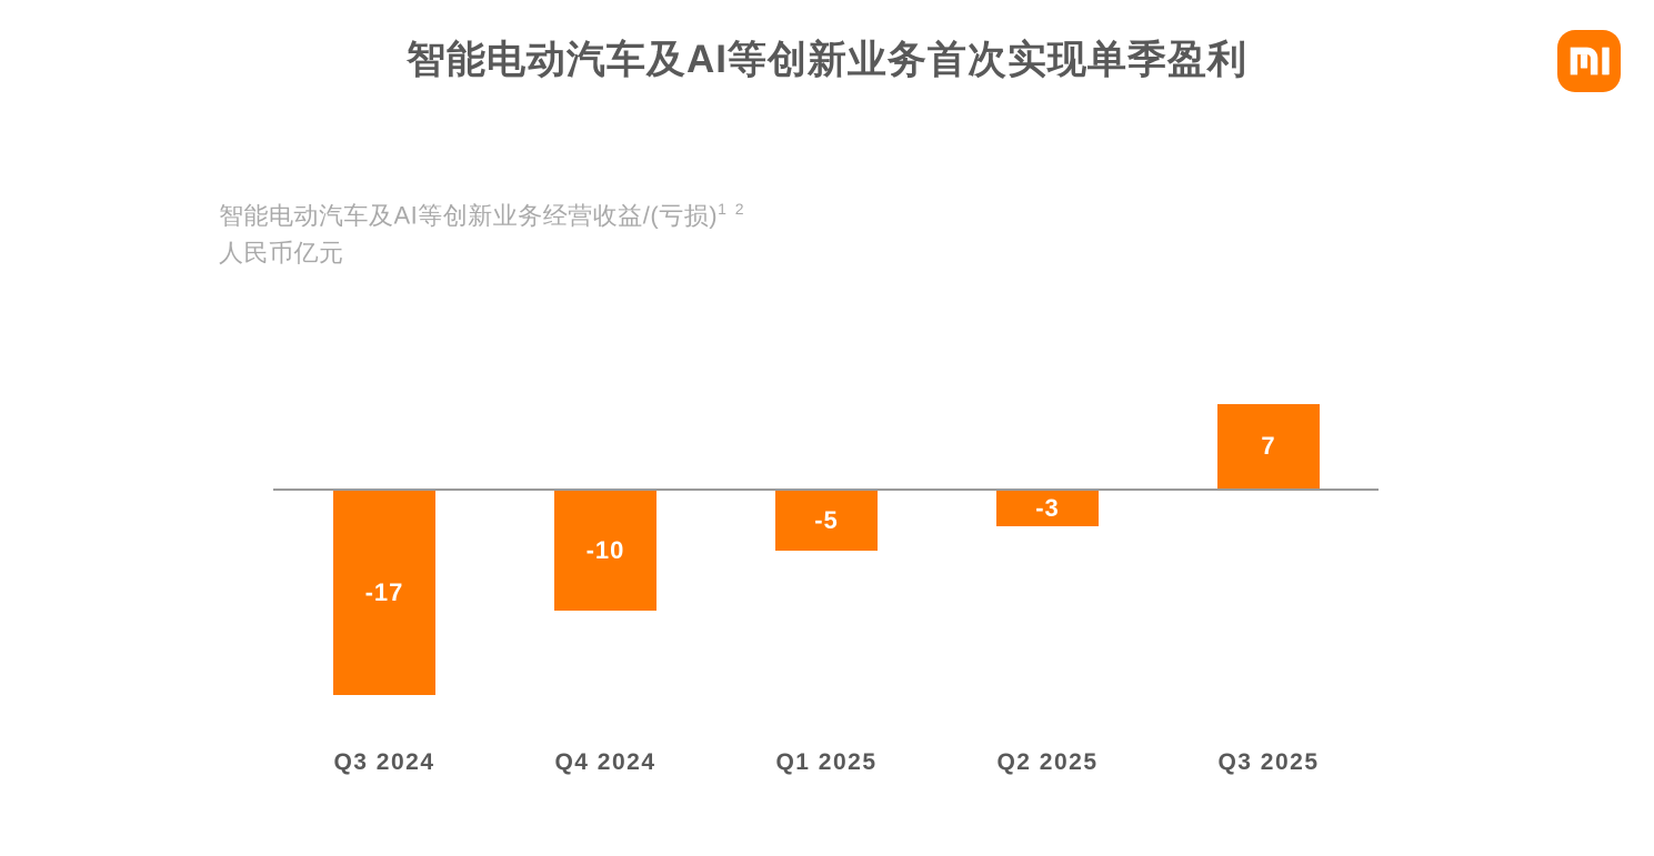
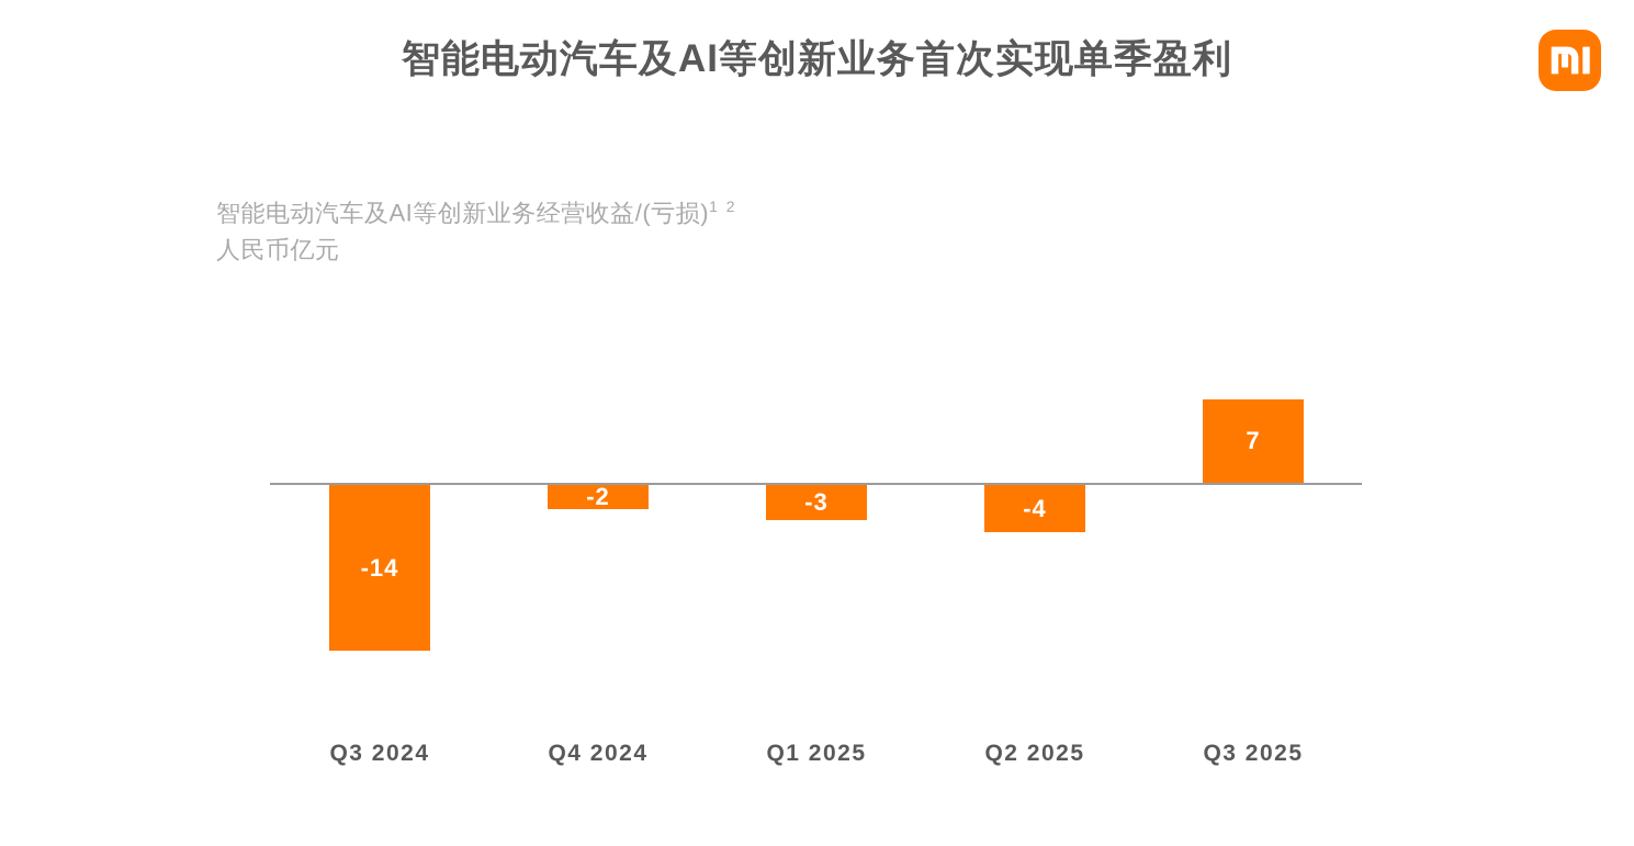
Q3 2024: -17 -> -14
Q4 2024: -10 -> -2
Q1 2025: -5 -> -3
Q2 2025: -3 -> -4
